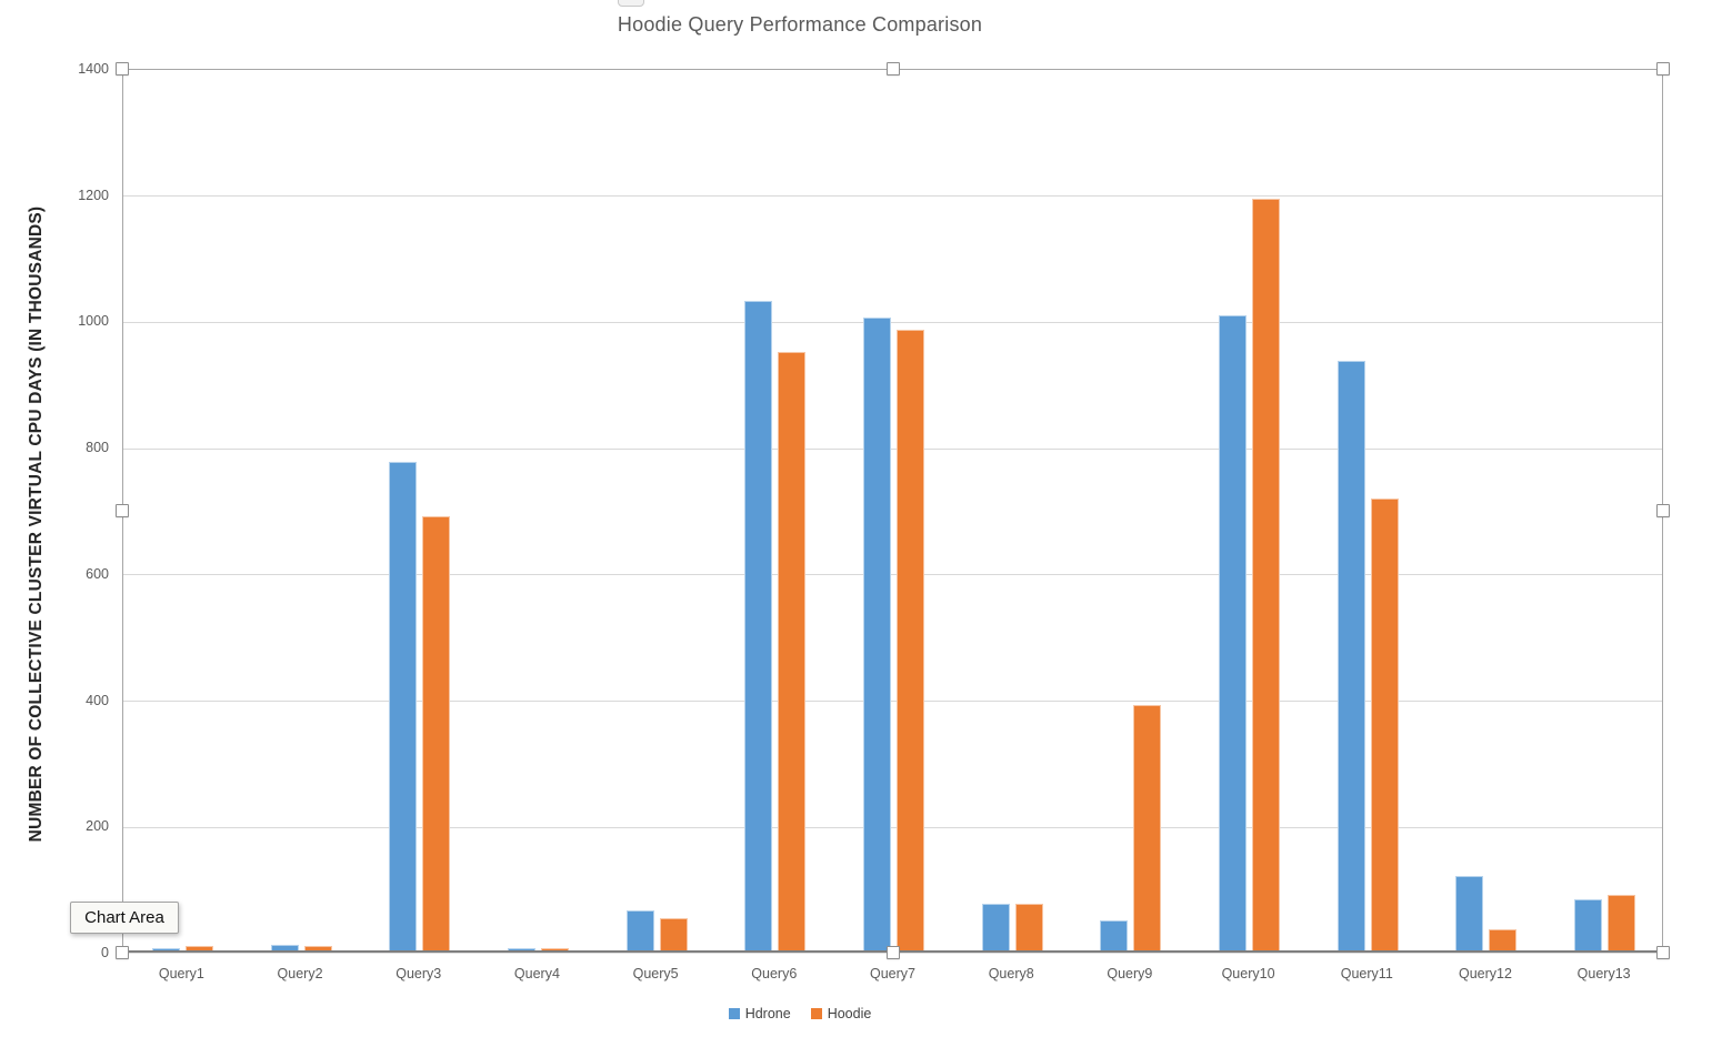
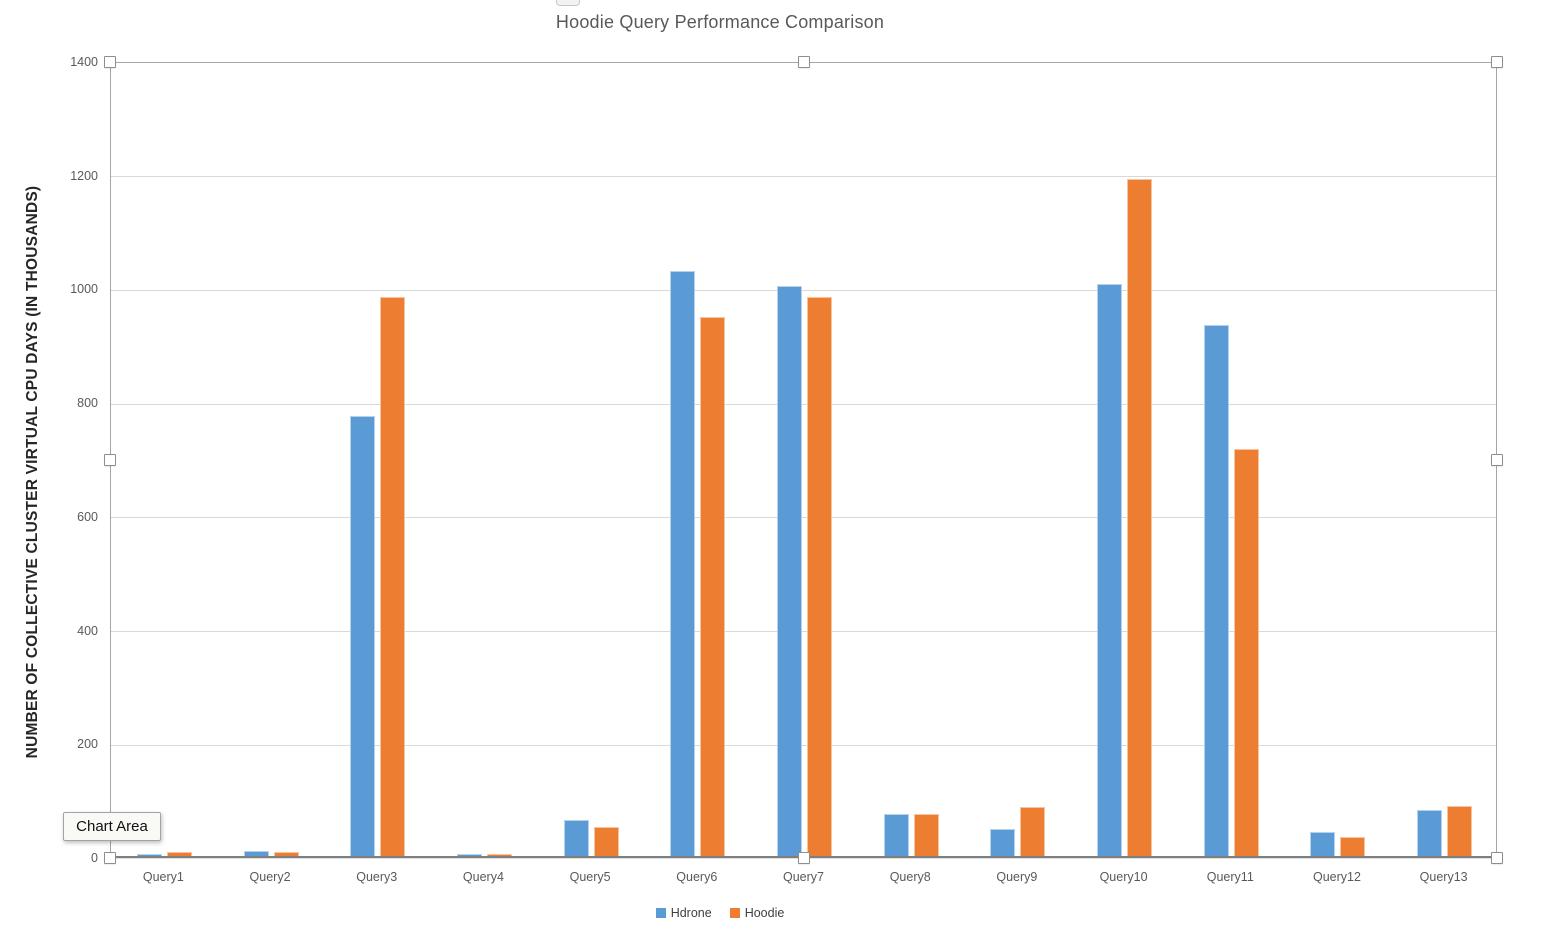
Hoodie/Query3: 690 -> 980
Hoodie/Query9: 390 -> 90
Hdrone/Query12: 120 -> 40
